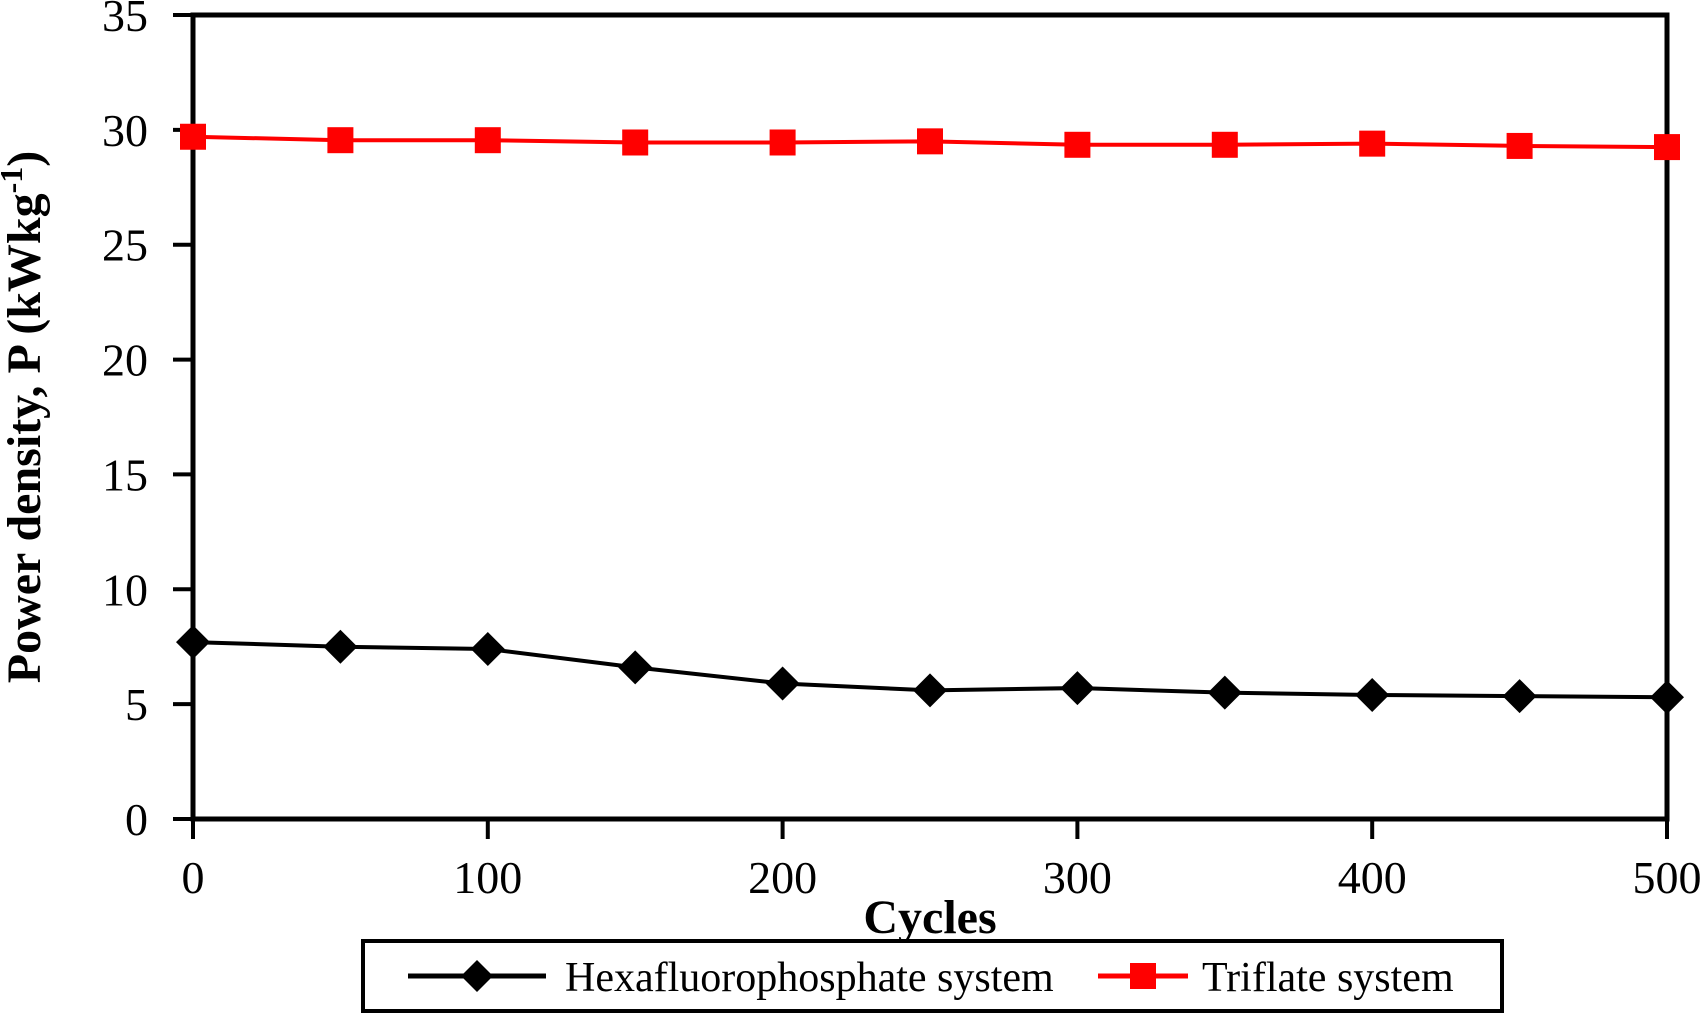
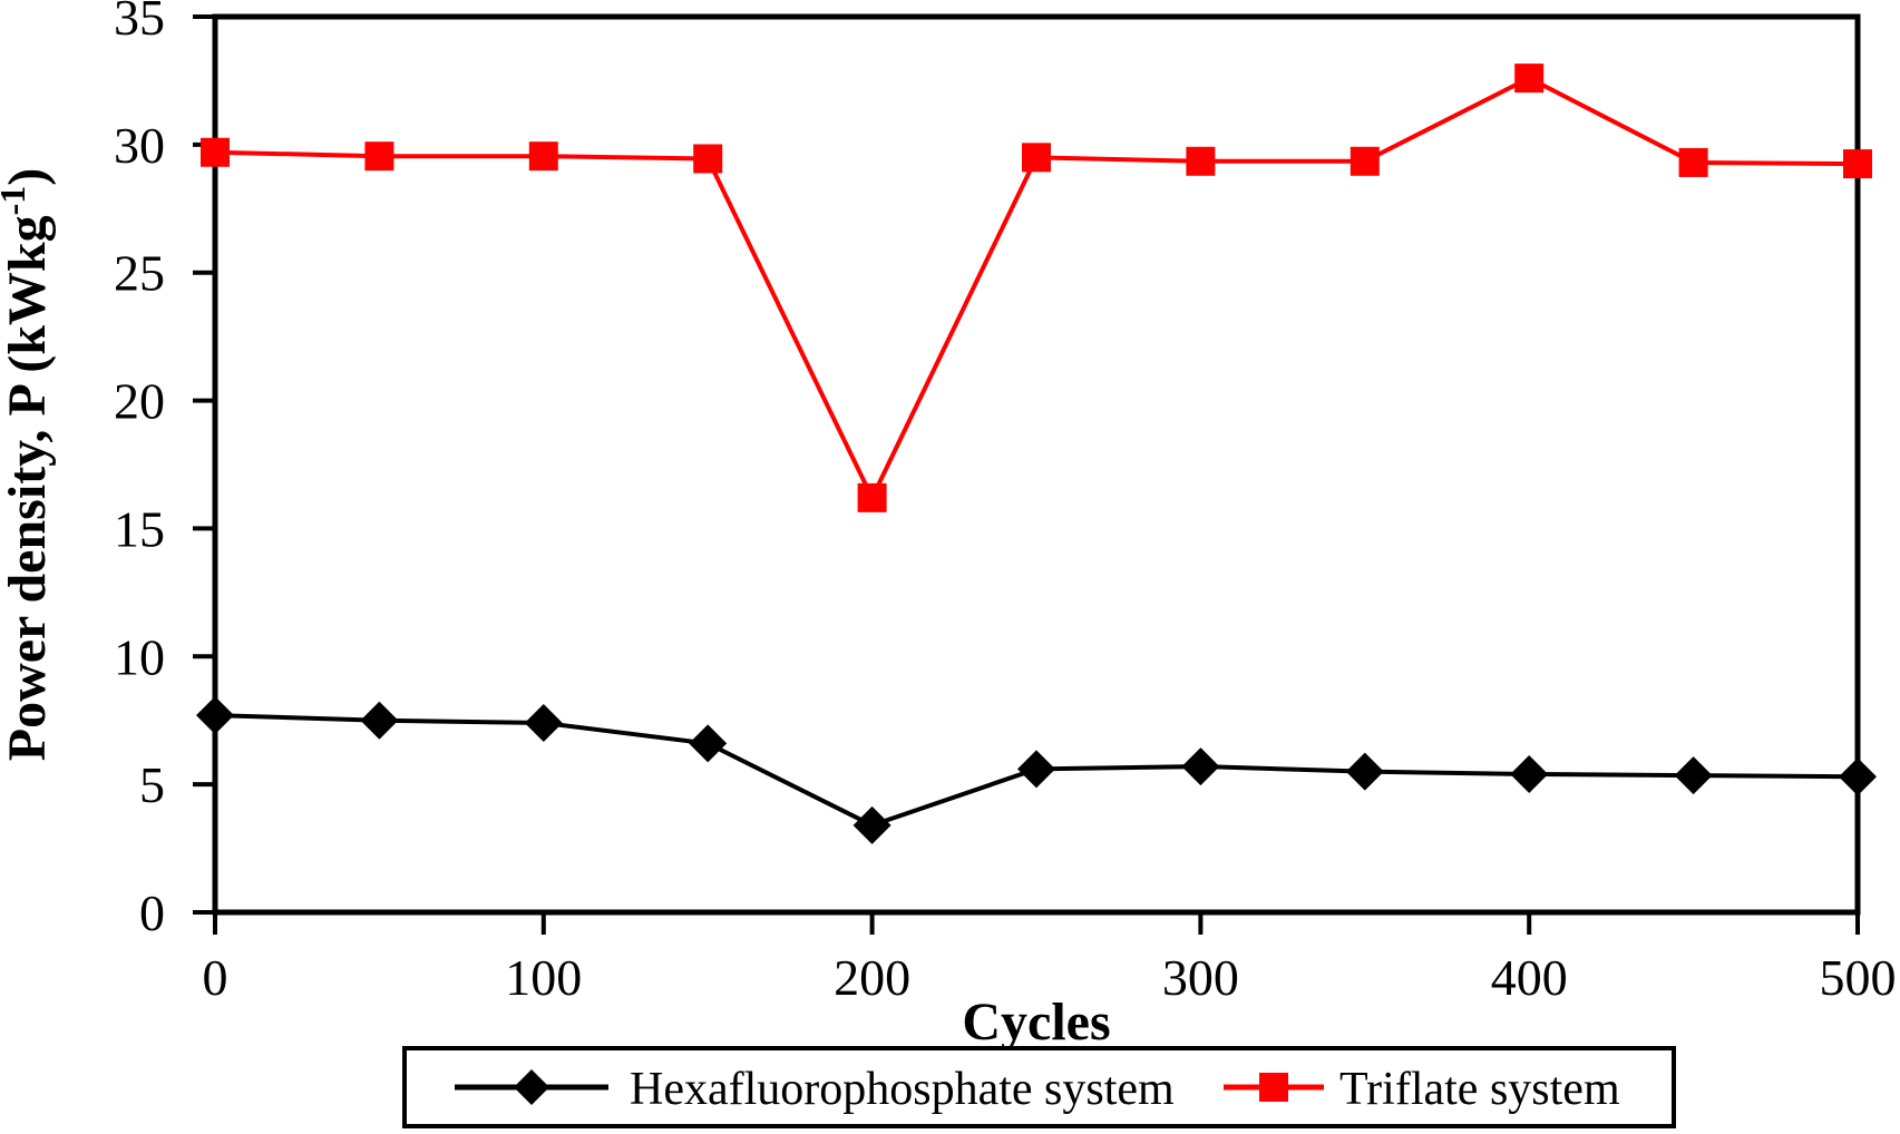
Hexafluorophosphate system/200: 5.9 -> 3.4
Triflate system/200: 29.4 -> 16.2
Triflate system/400: 29.4 -> 32.6
